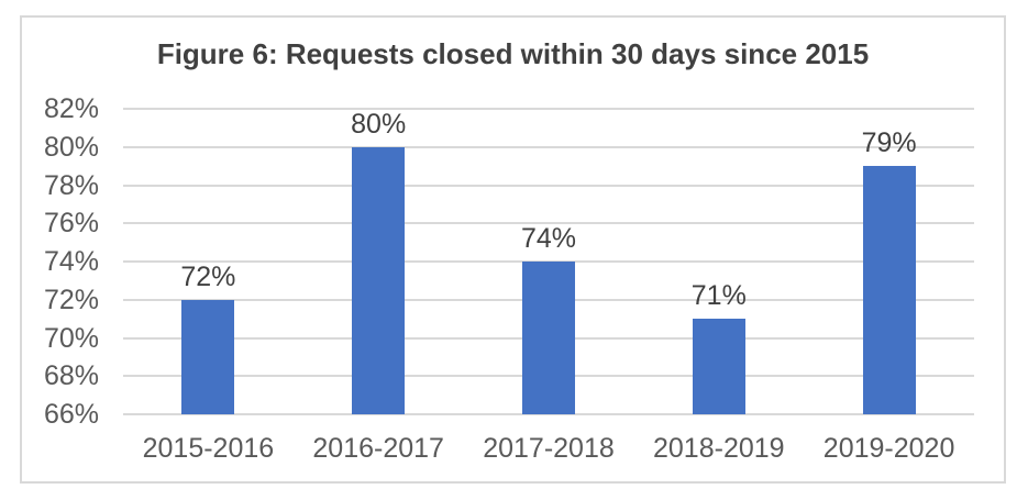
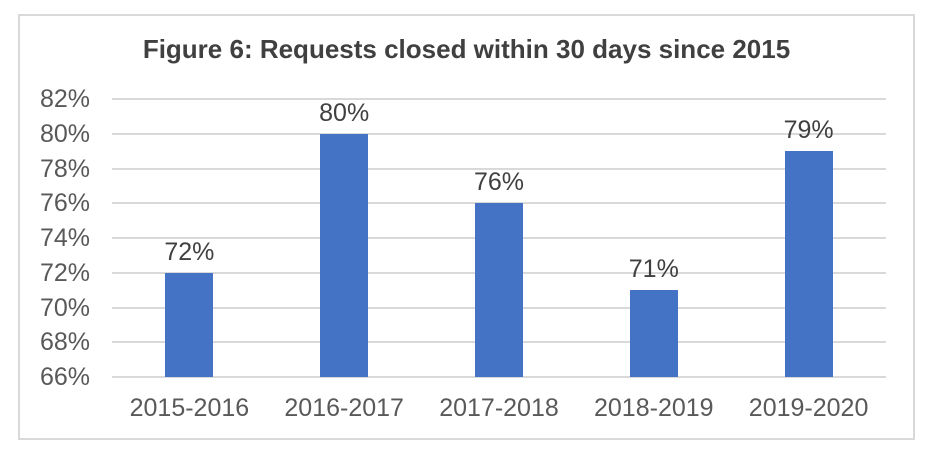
2017-2018: 74% -> 76%
